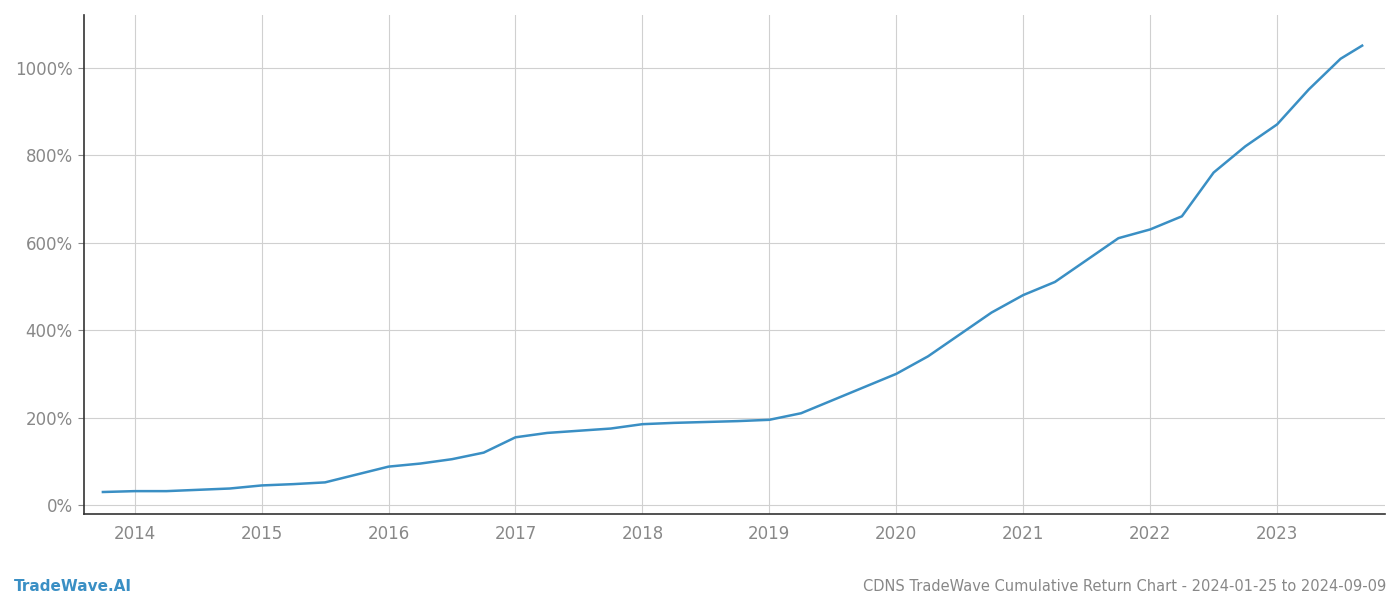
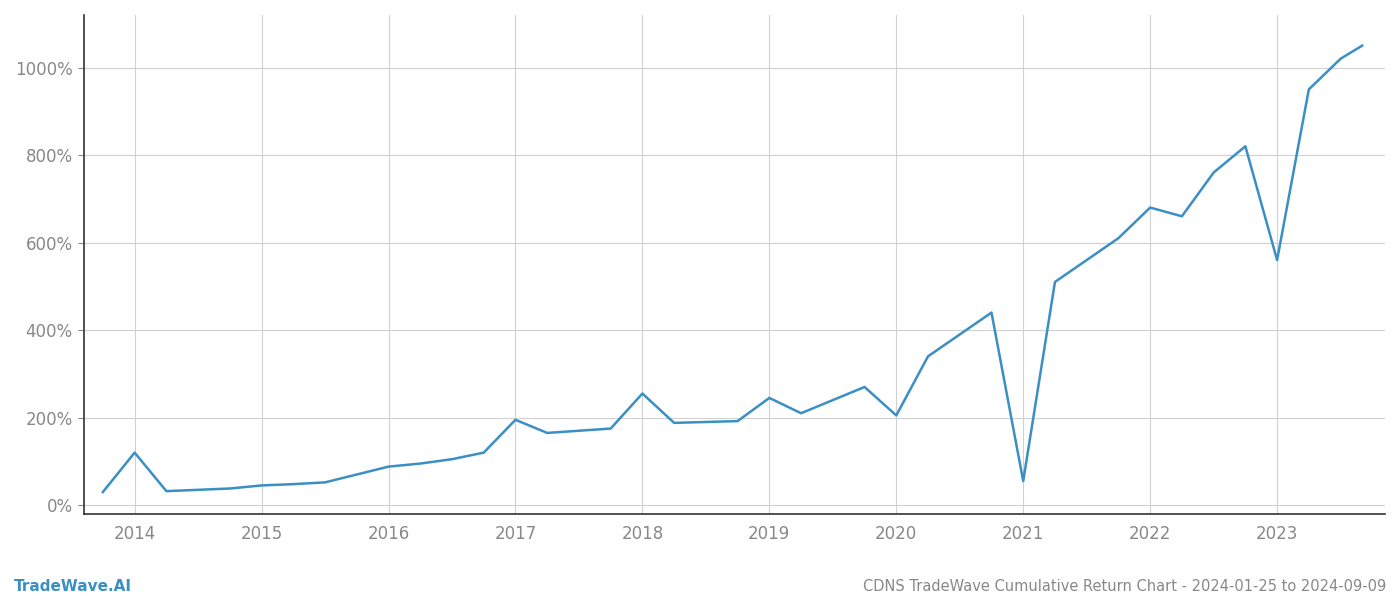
2014: 32% -> 120%
2017: 155% -> 195%
2018: 185% -> 255%
2019: 195% -> 245%
2020: 300% -> 205%
2021: 480% -> 55%
2022: 630% -> 680%
2023: 870% -> 560%
